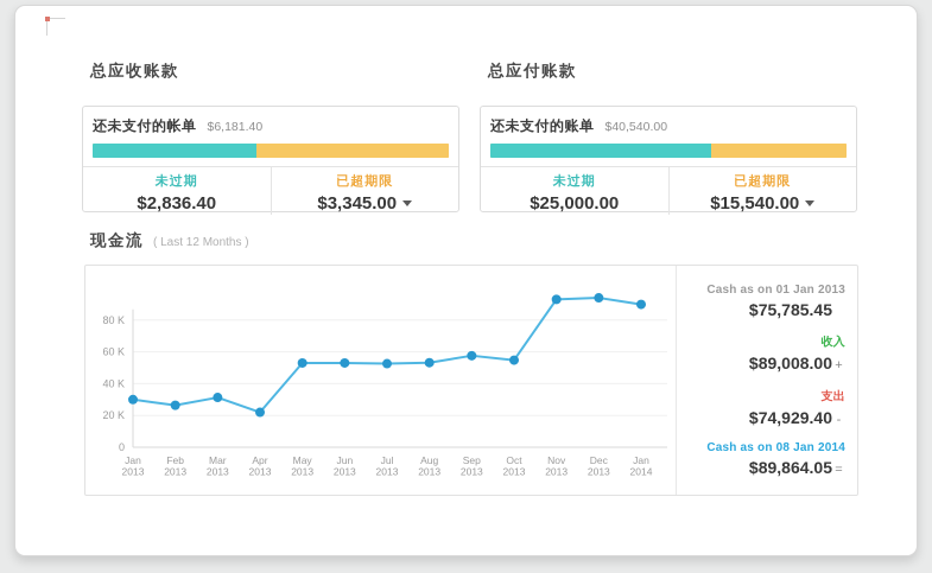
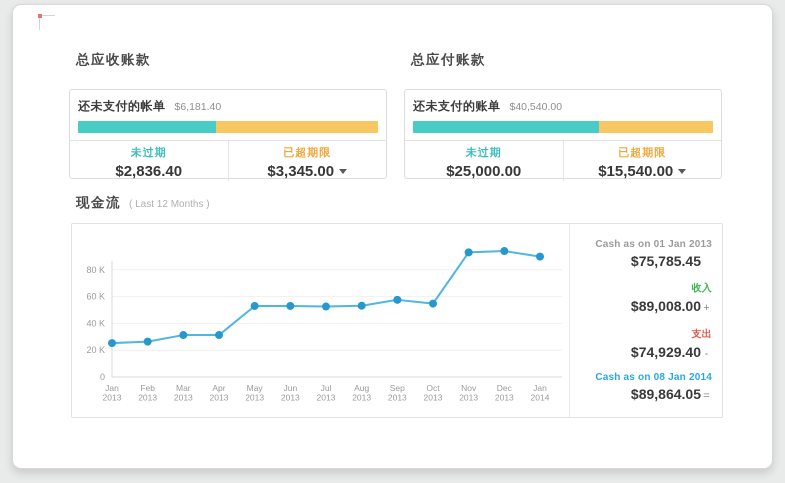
Jan 2013: 30K -> 25K
Apr 2013: 22K -> 31K
